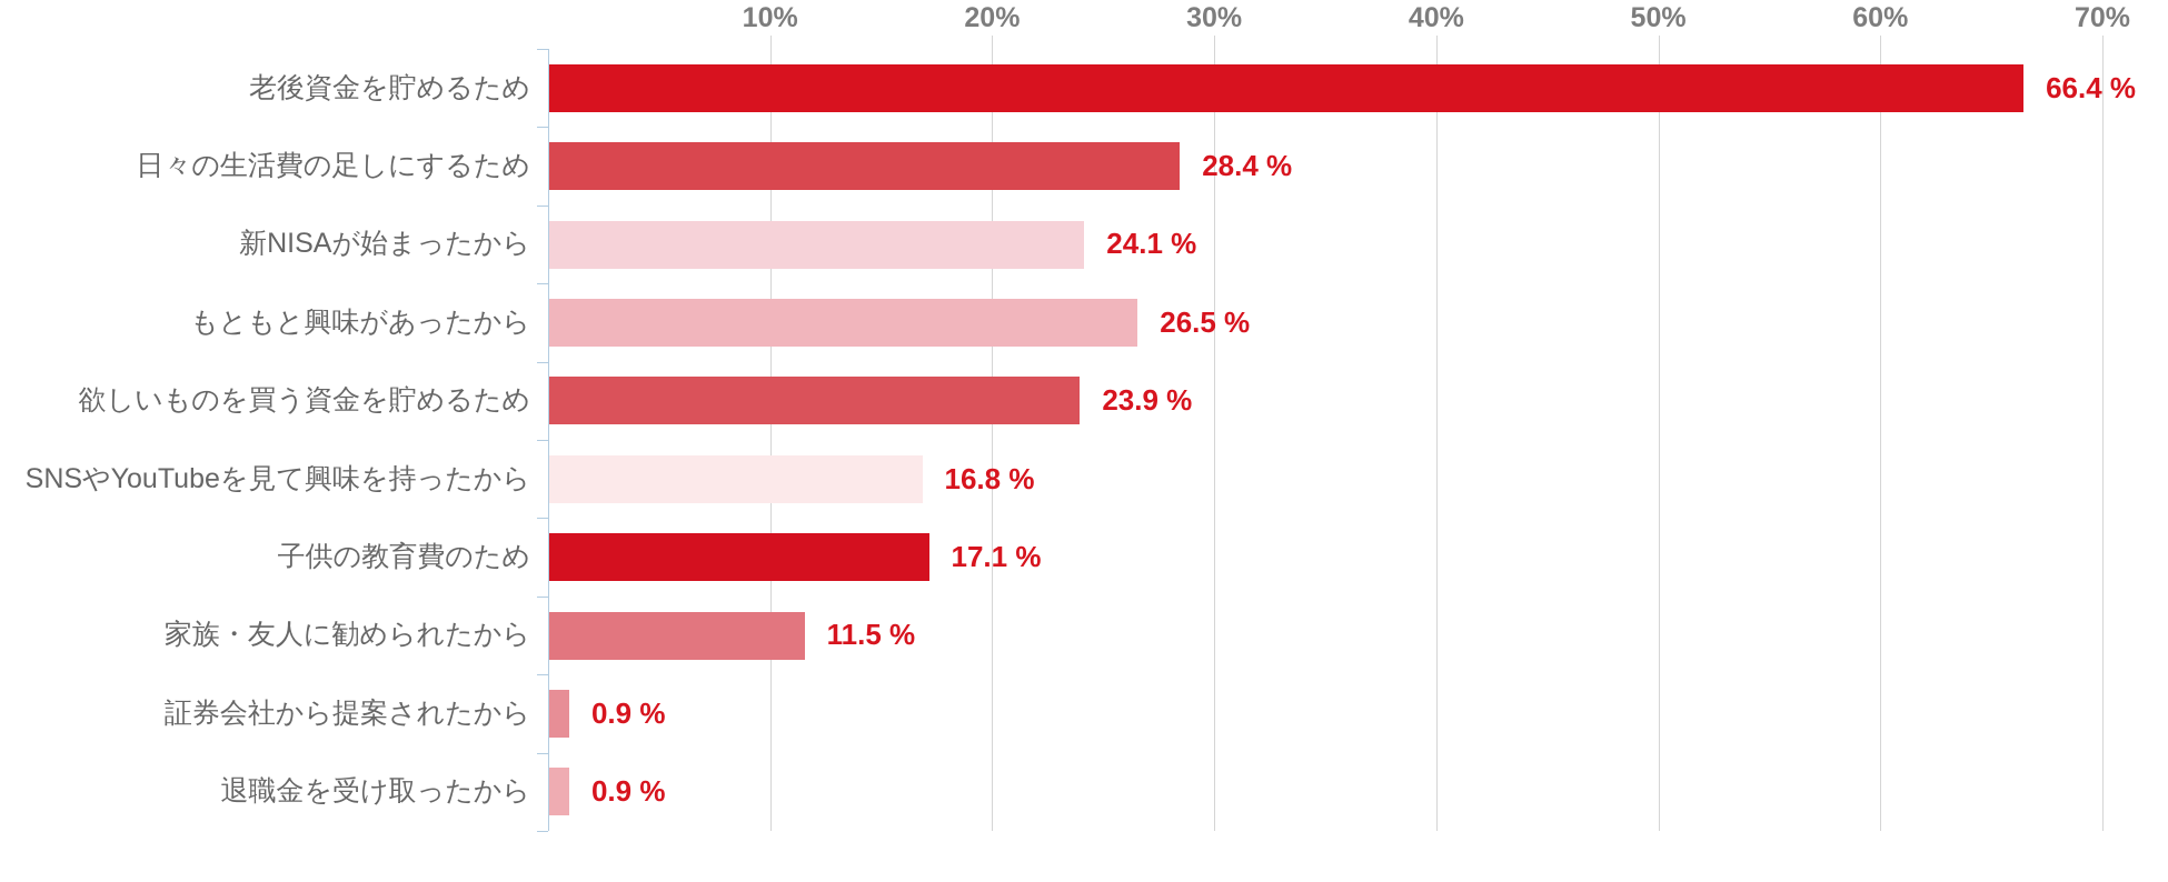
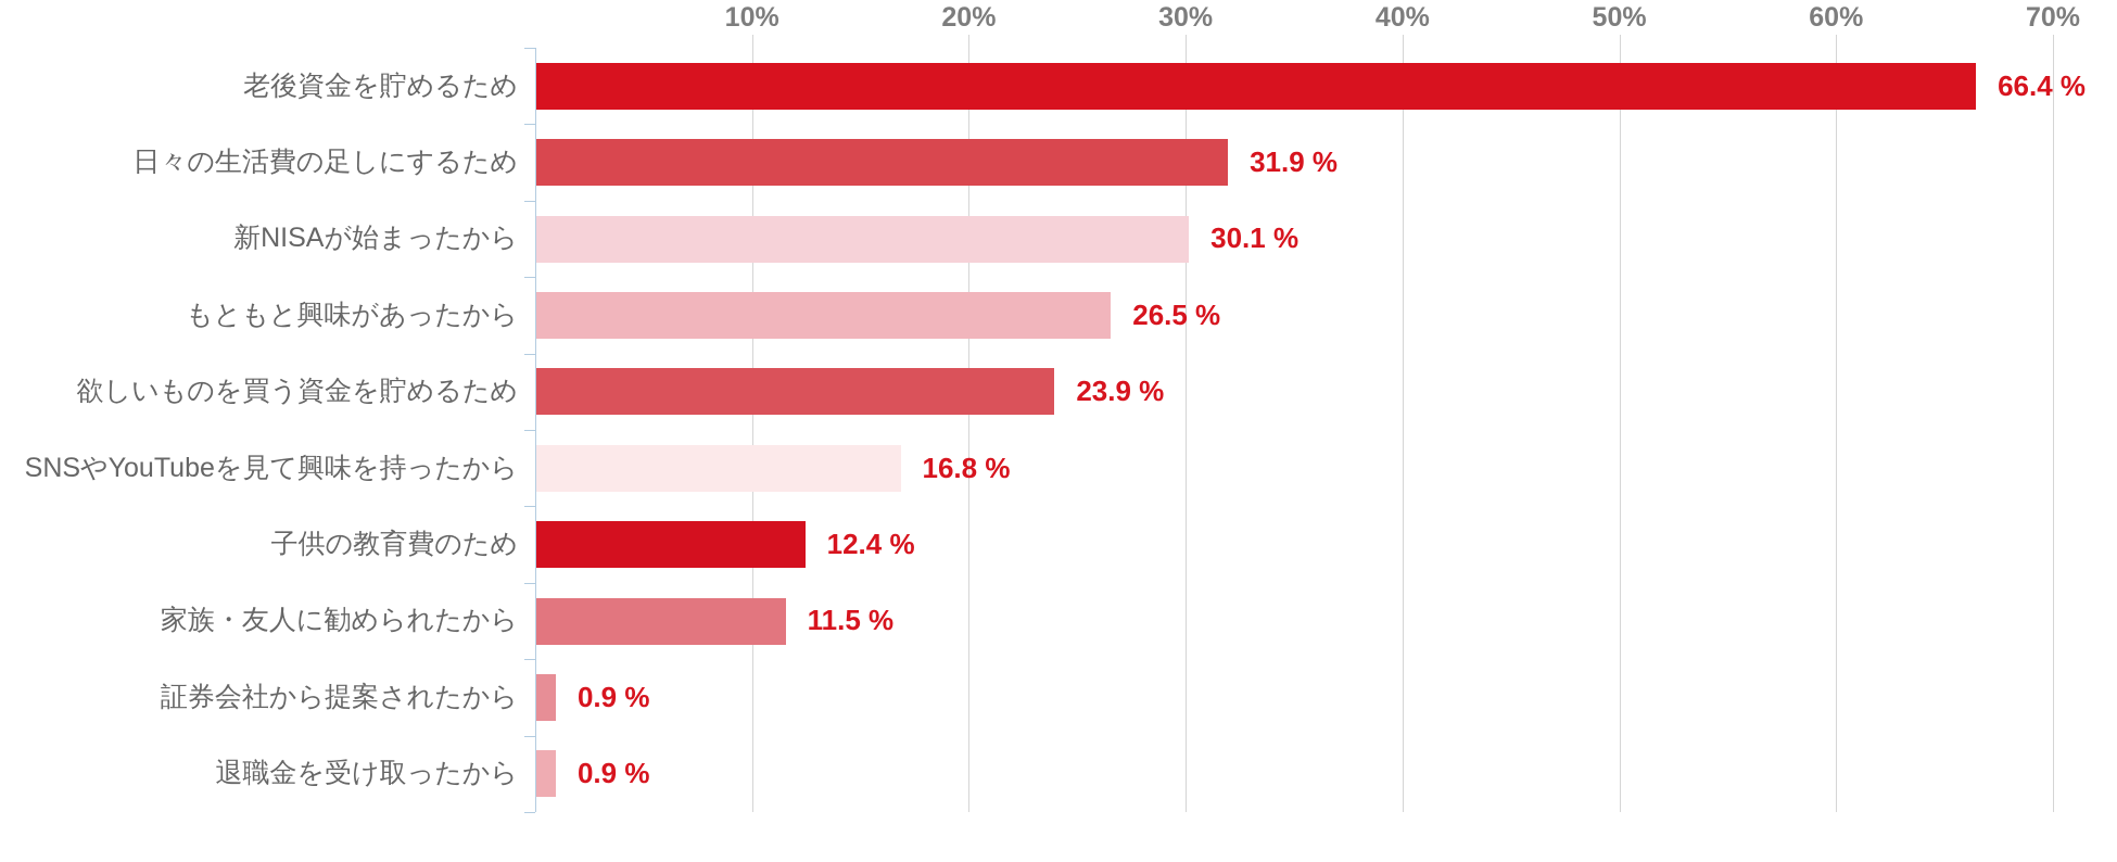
日々の生活費の足しにするため: 28.4 -> 31.9
新NISAが始まったから: 24.1 -> 30.1
子供の教育費のため: 17.1 -> 12.4
